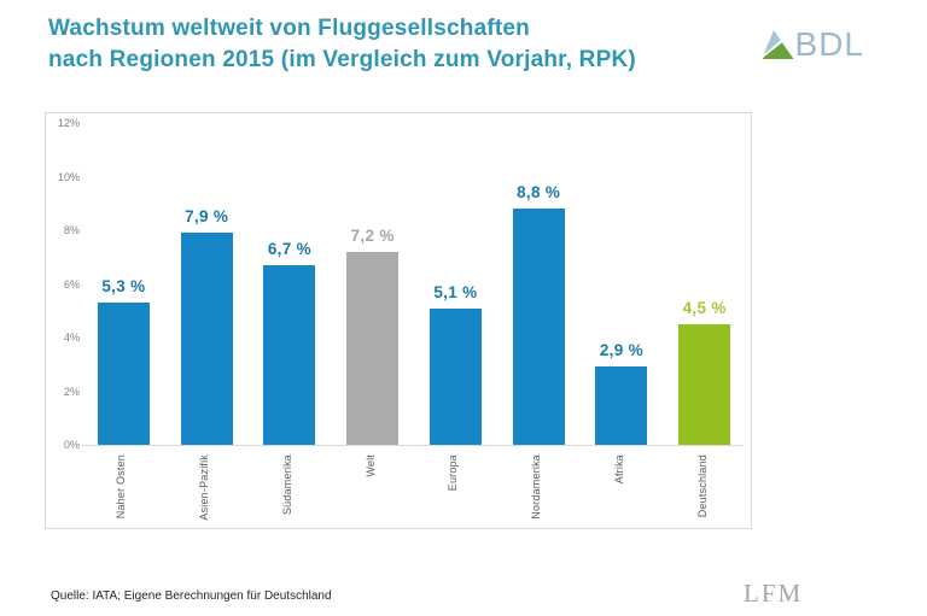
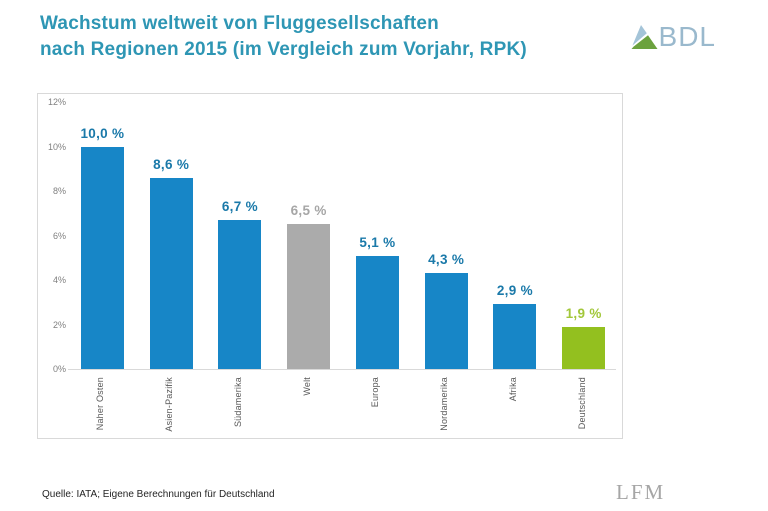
Naher Osten: 5,3 -> 10,0
Asien-Pazifik: 7,9 -> 8,6
Welt: 7,2 -> 6,5
Nordamerika: 8,8 -> 4,3
Deutschland: 4,5 -> 1,9
